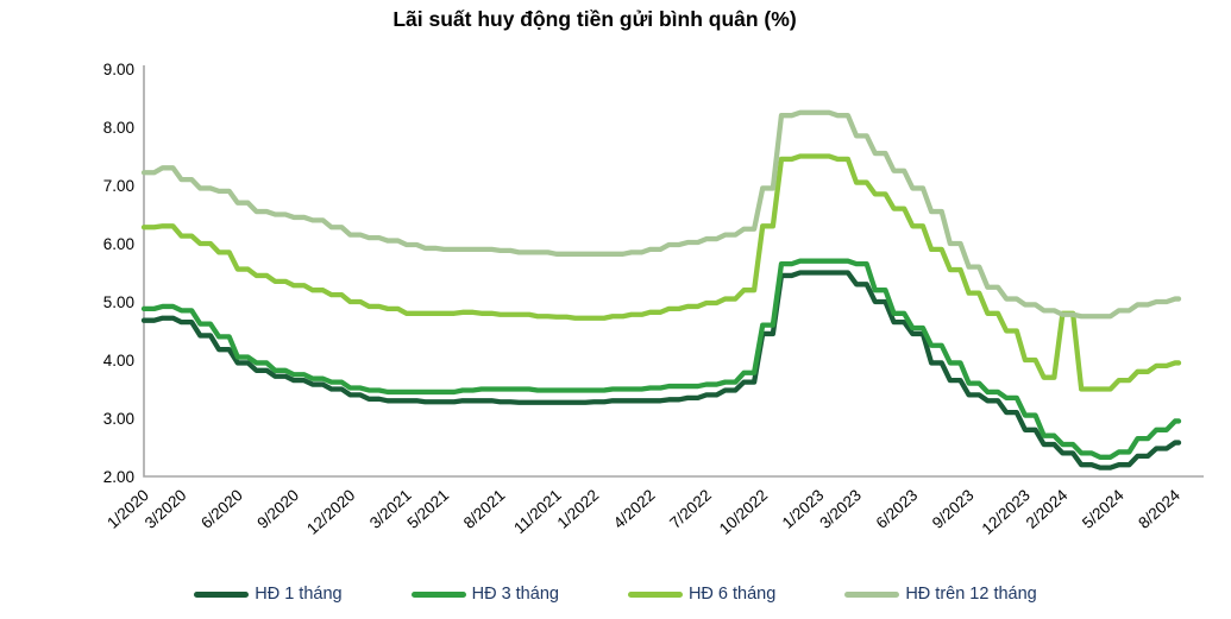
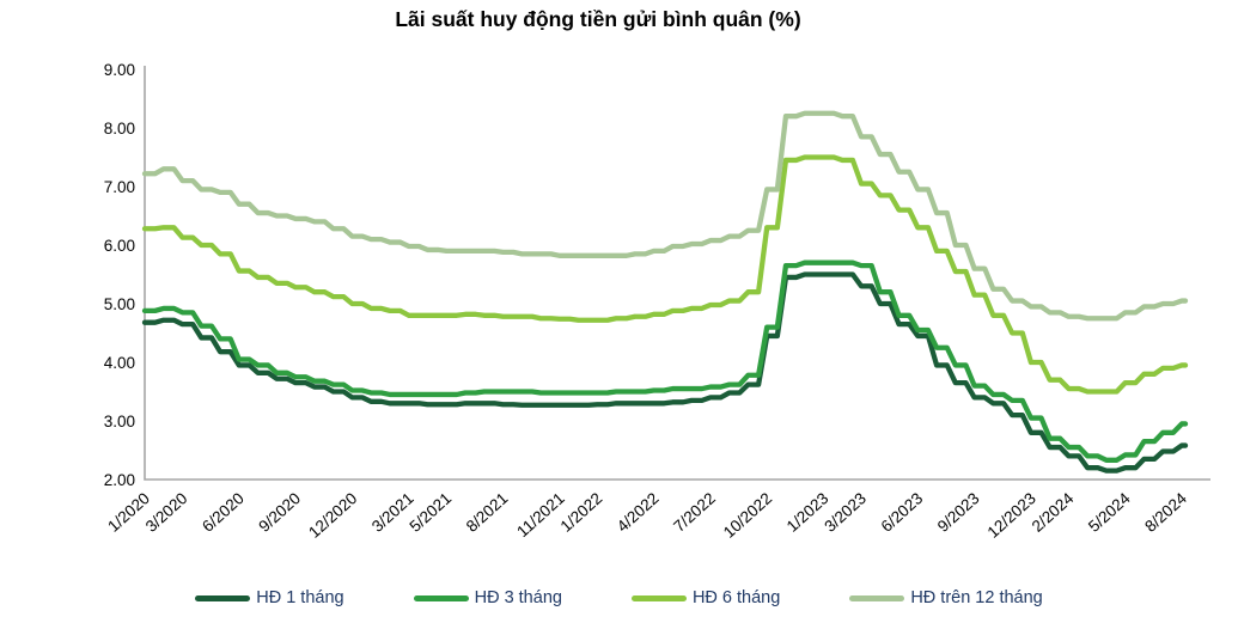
HĐ 6 tháng/2/2024: 4.8 -> 3.5
